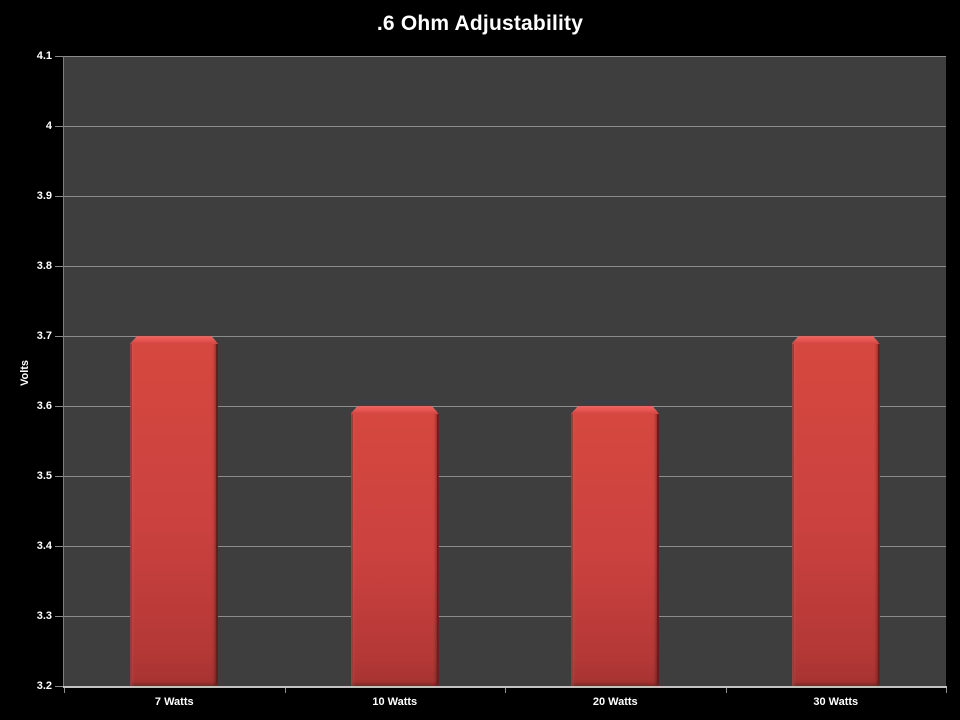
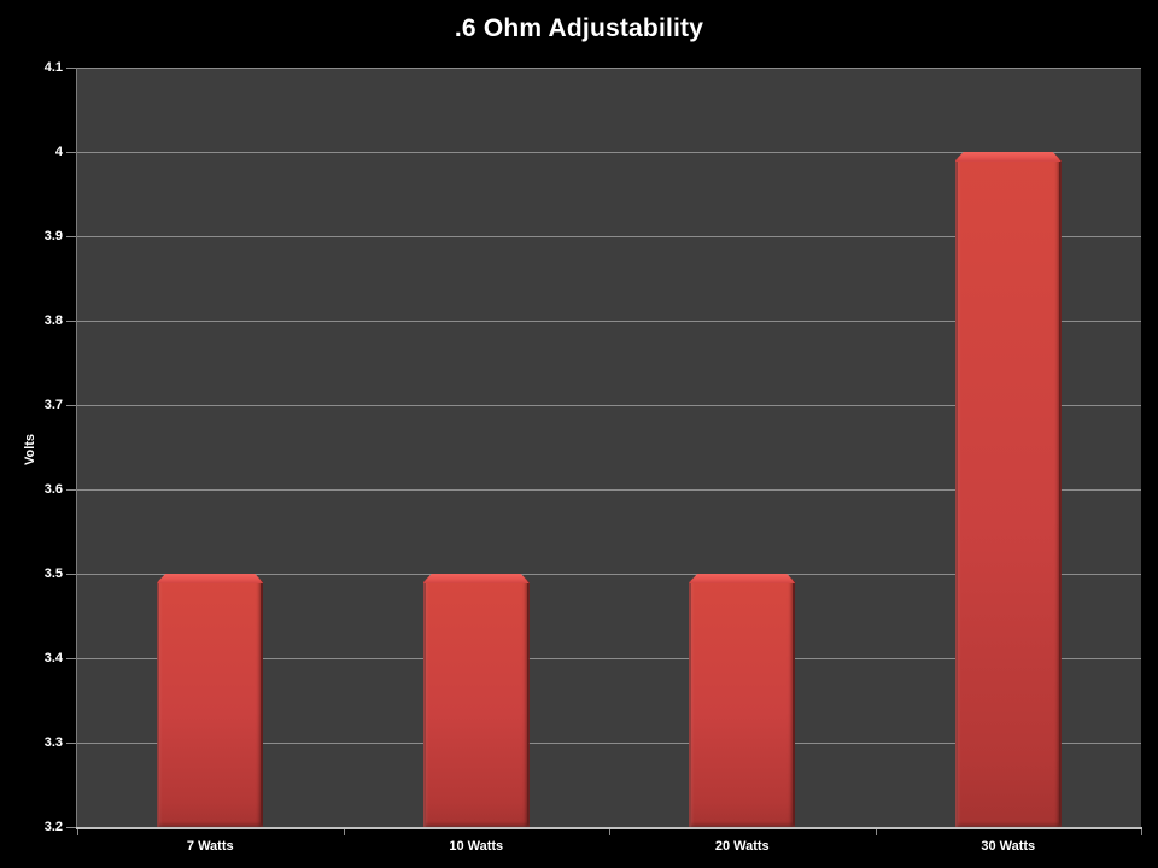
7 Watts: 3.7 -> 3.5
10 Watts: 3.6 -> 3.5
20 Watts: 3.6 -> 3.5
30 Watts: 3.7 -> 4.0
